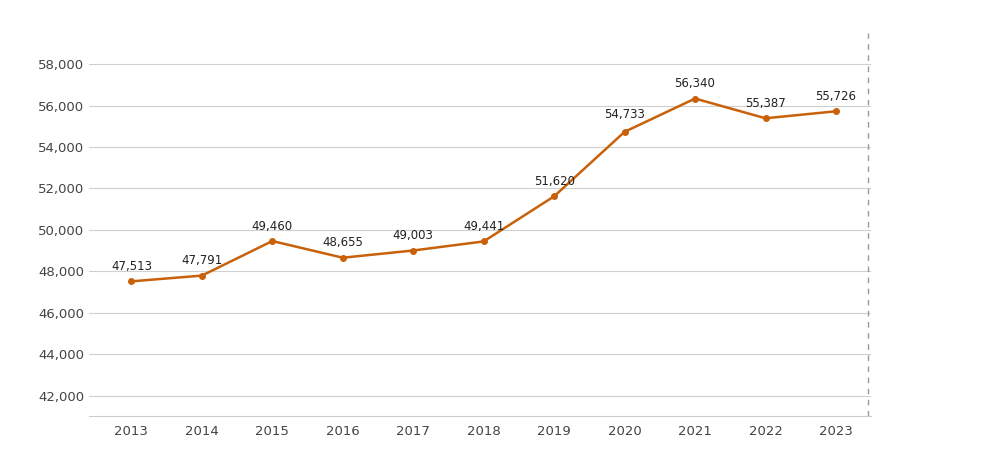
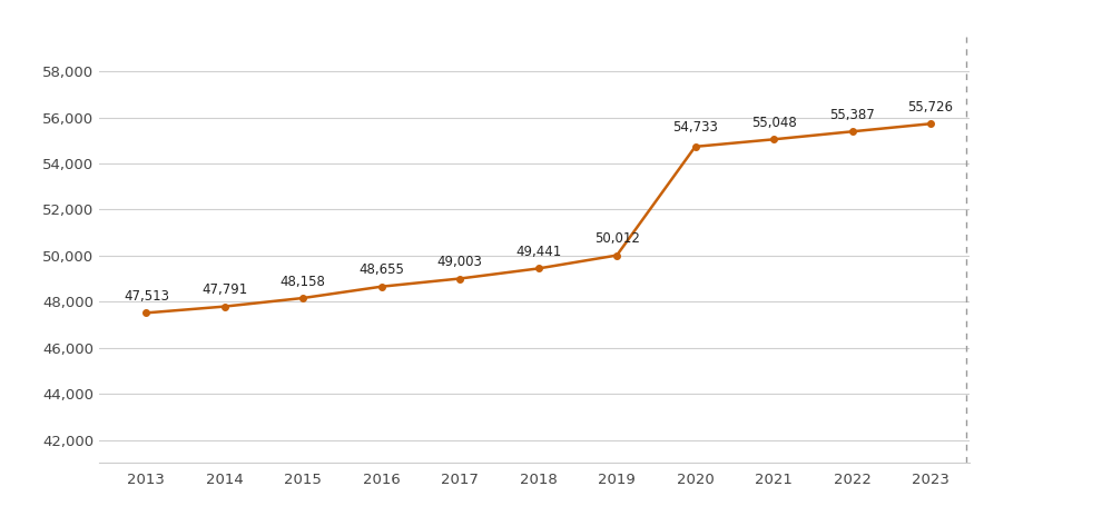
2015: 49,460 -> 48,158
2019: 51,620 -> 50,012
2021: 56,340 -> 55,048
